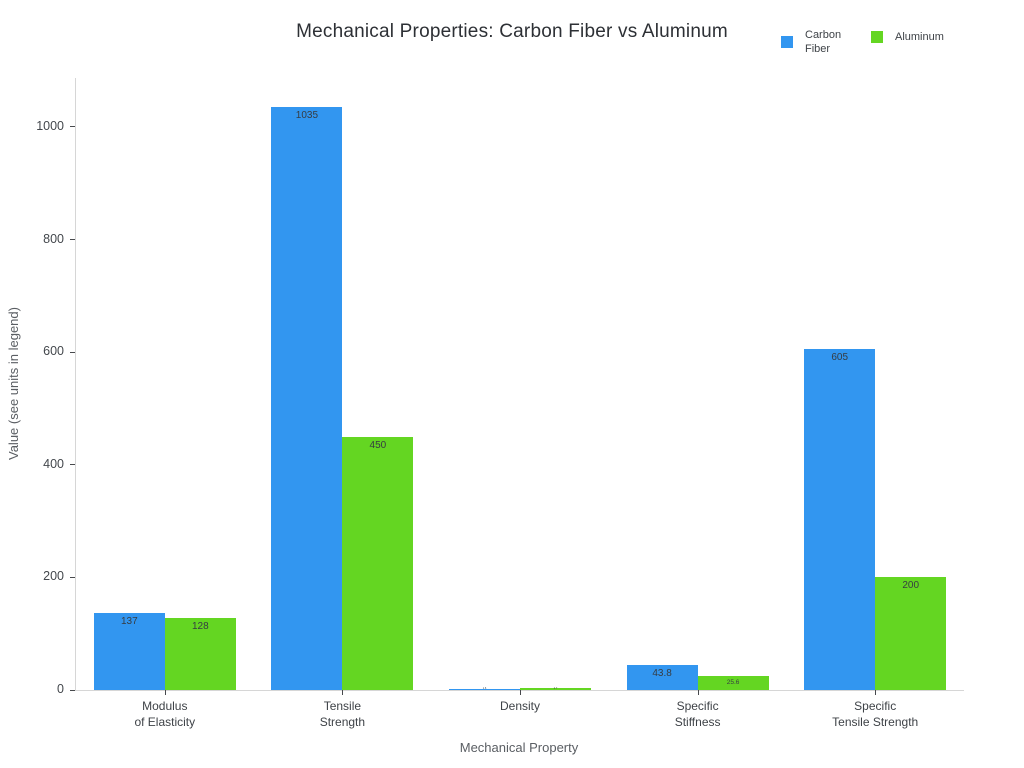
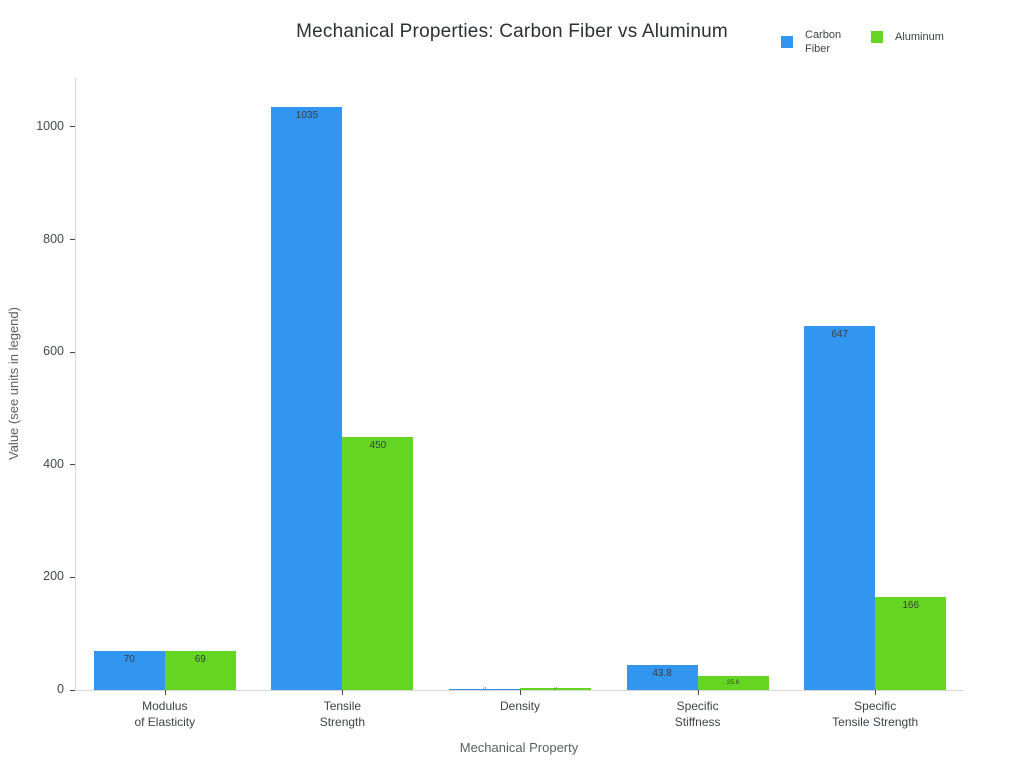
Carbon Fiber/Modulus of Elasticity: 137 -> 70
Aluminum/Modulus of Elasticity: 128 -> 69
Carbon Fiber/Specific Tensile Strength: 605 -> 647
Aluminum/Specific Tensile Strength: 200 -> 166
